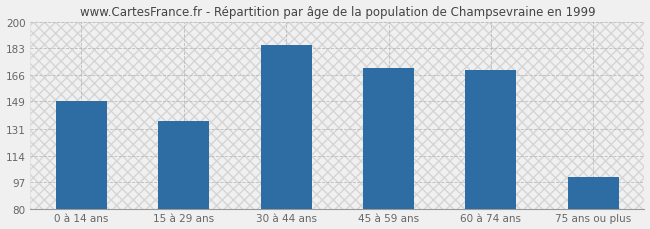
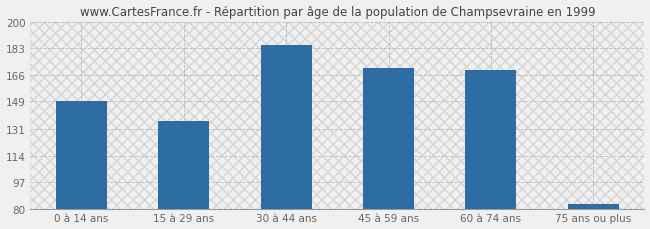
75 ans ou plus: 100 -> 83
